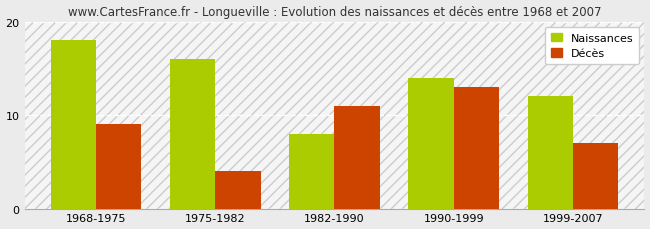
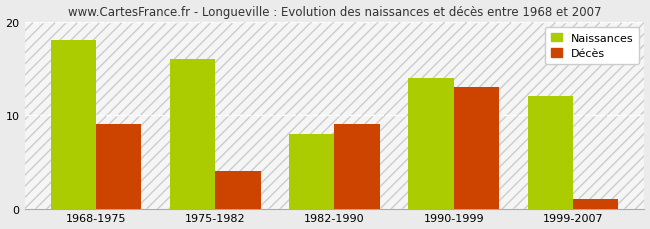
Décès/1982-1990: 11 -> 9
Décès/1999-2007: 7 -> 1
